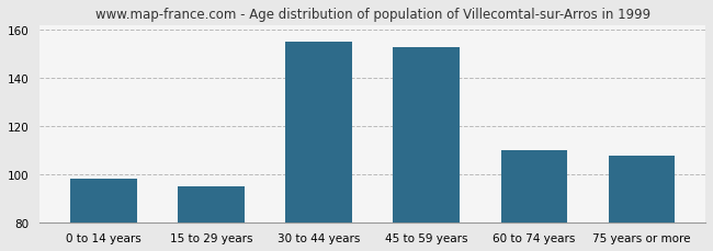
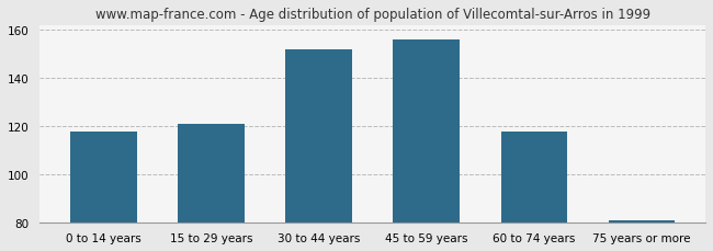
0 to 14 years: 98 -> 118
15 to 29 years: 95 -> 121
30 to 44 years: 155 -> 152
45 to 59 years: 153 -> 156
60 to 74 years: 110 -> 118
75 years or more: 108 -> 81
